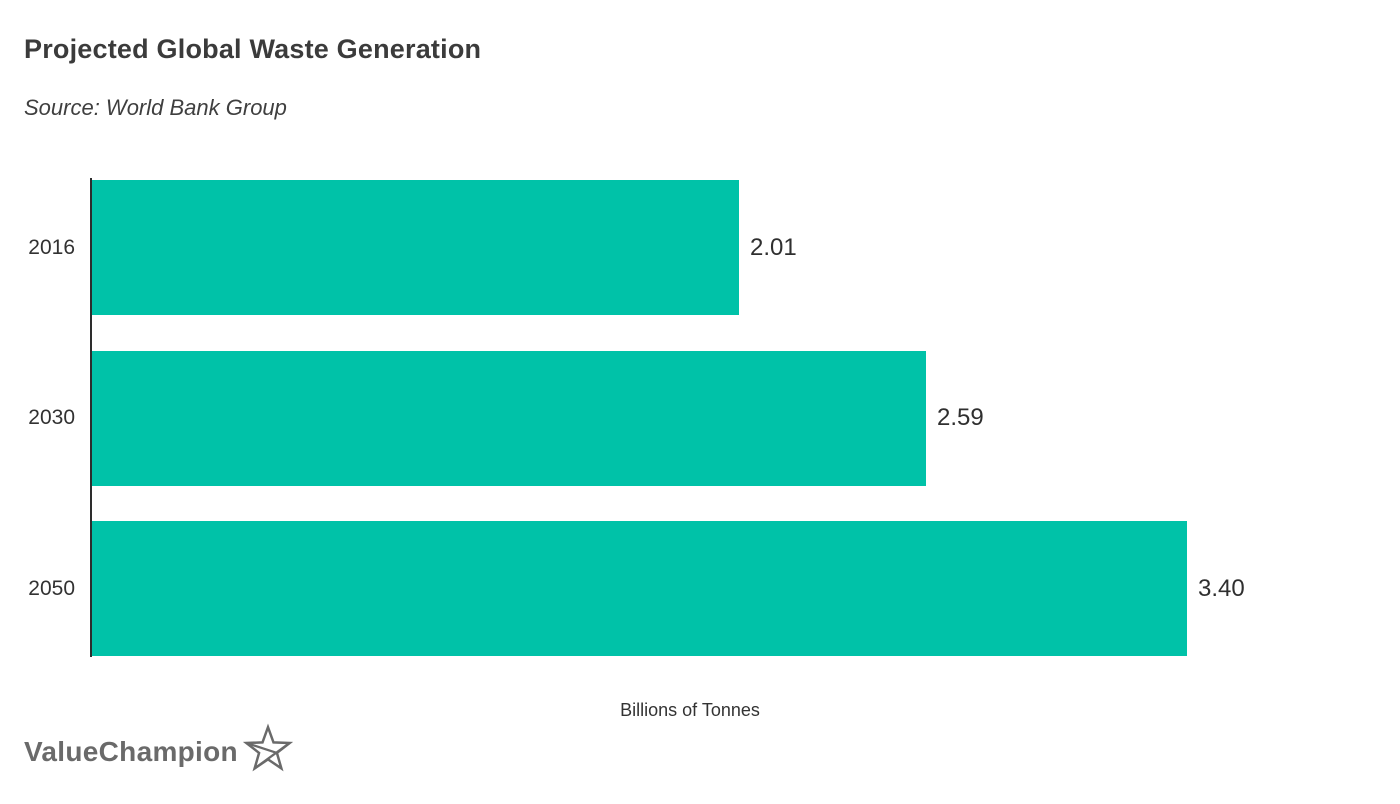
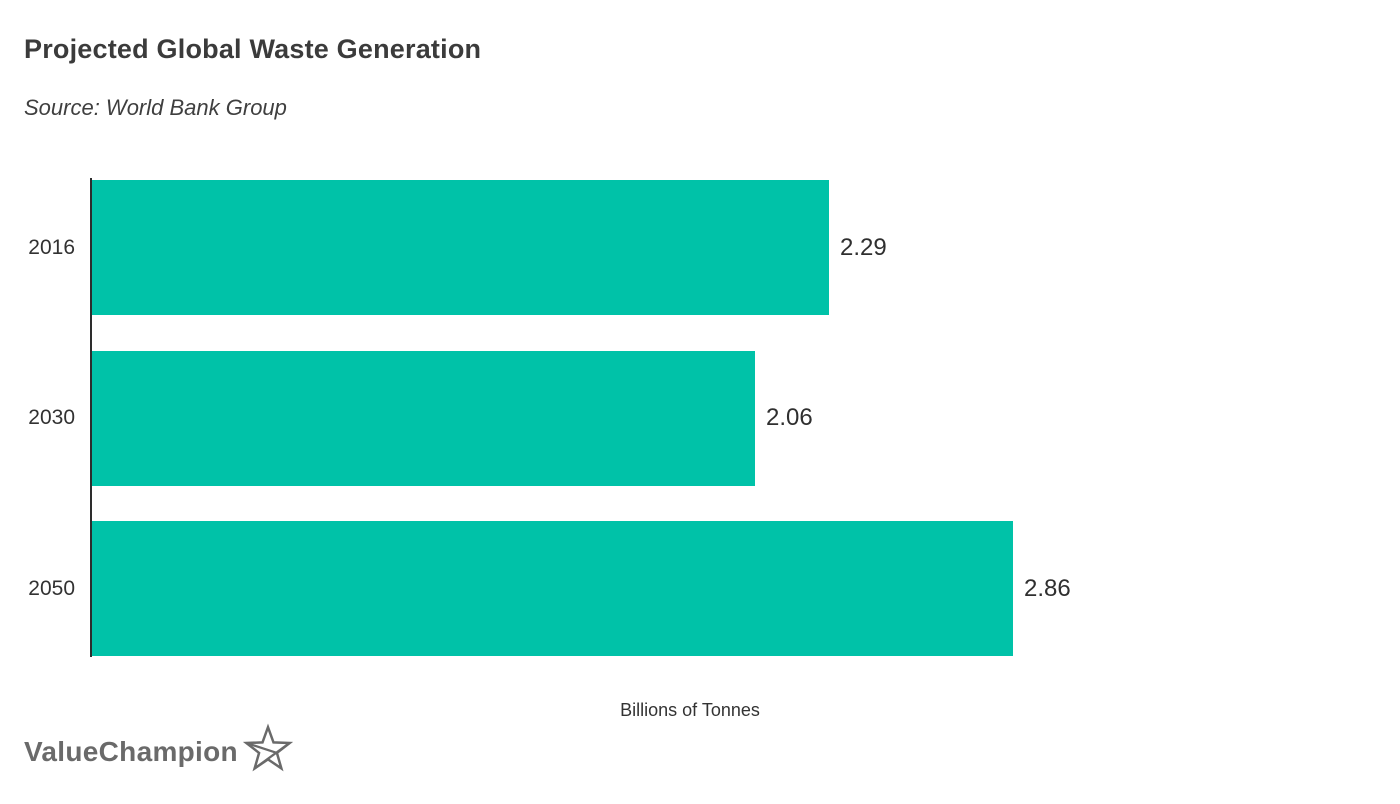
2016: 2.01 -> 2.29
2030: 2.59 -> 2.06
2050: 3.40 -> 2.86
